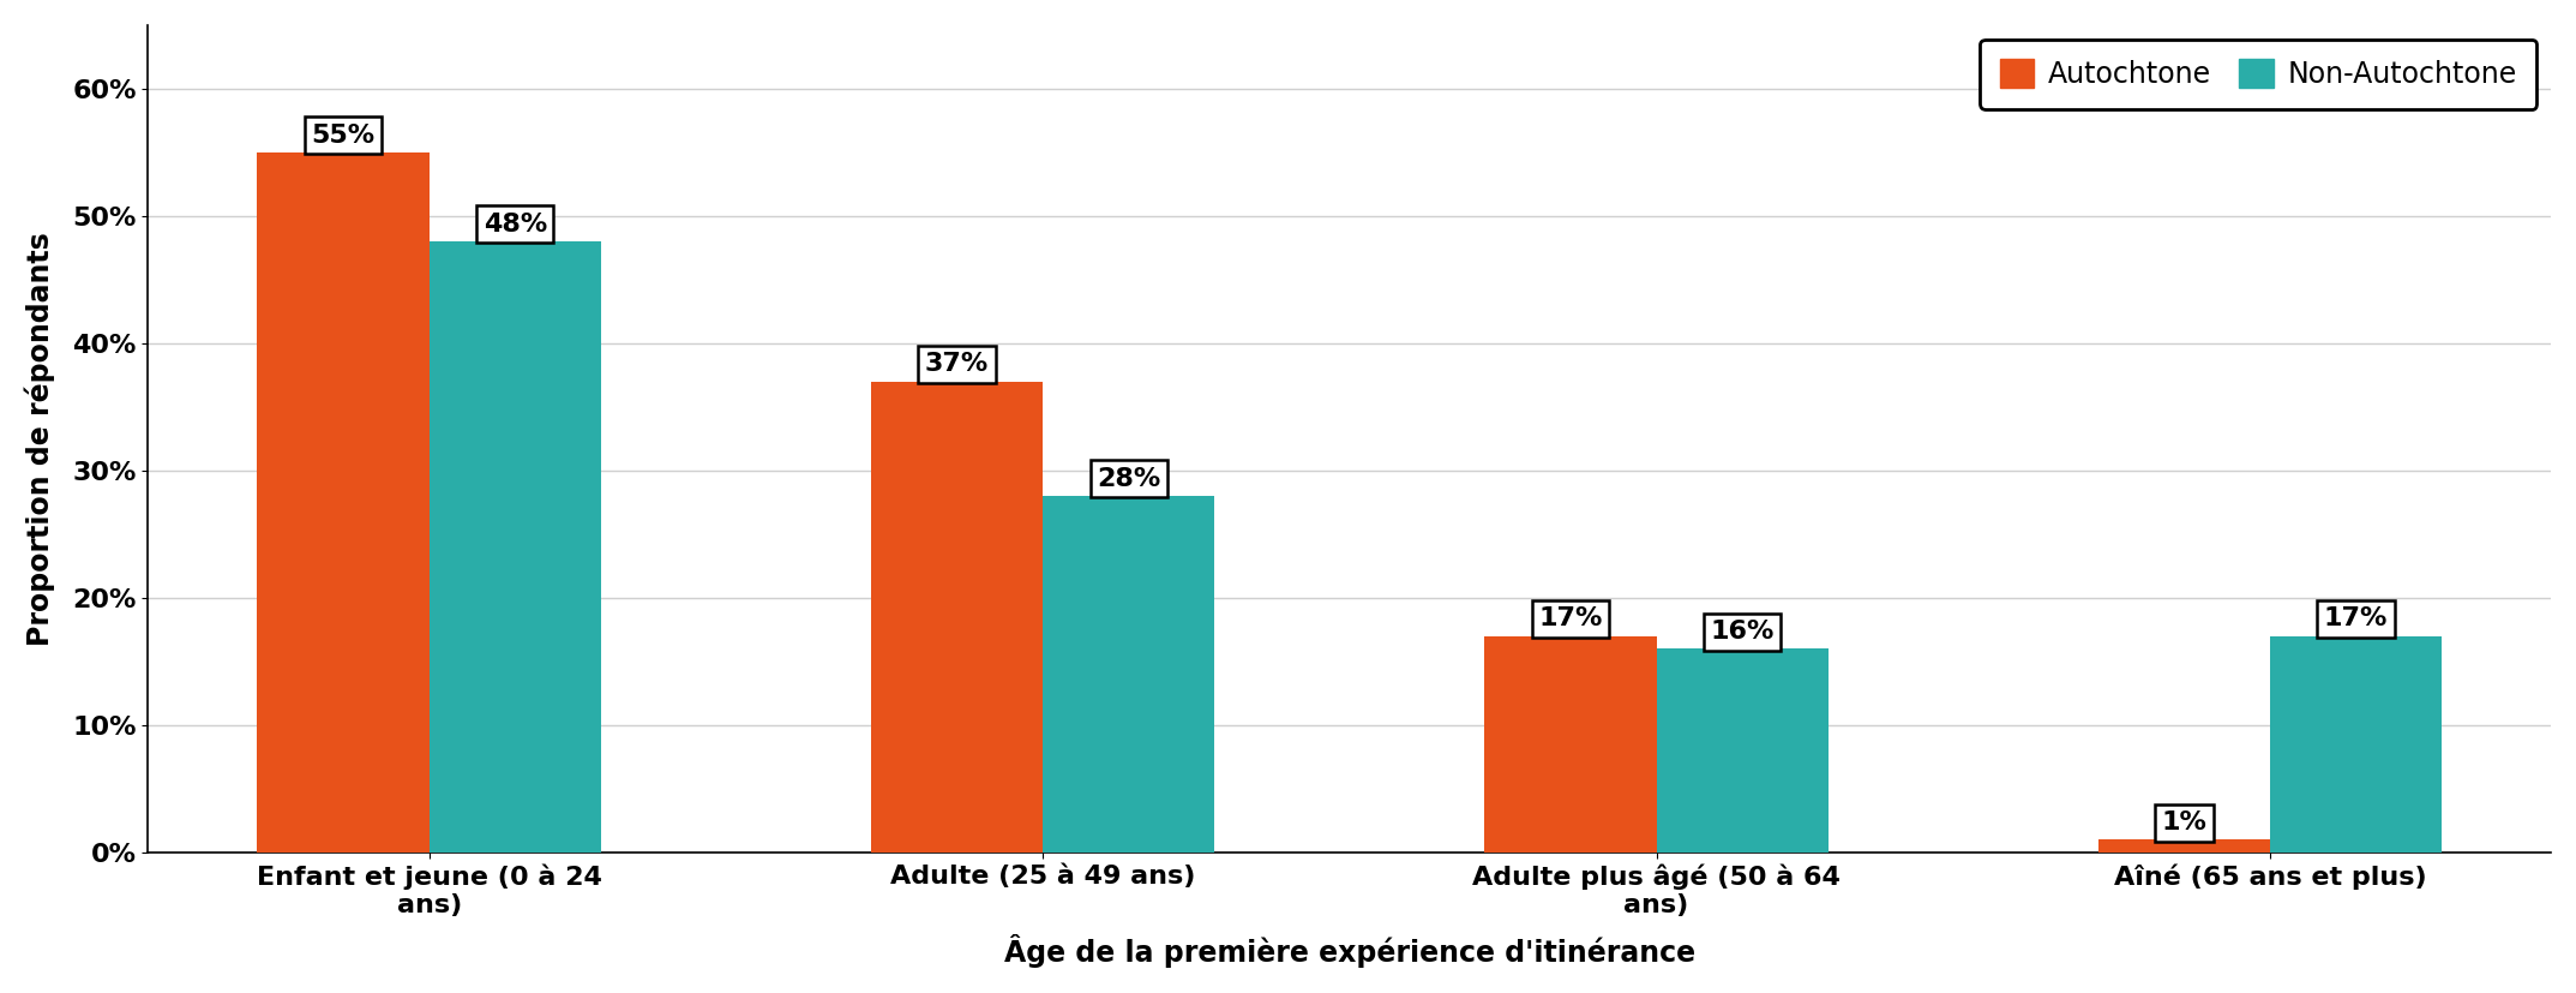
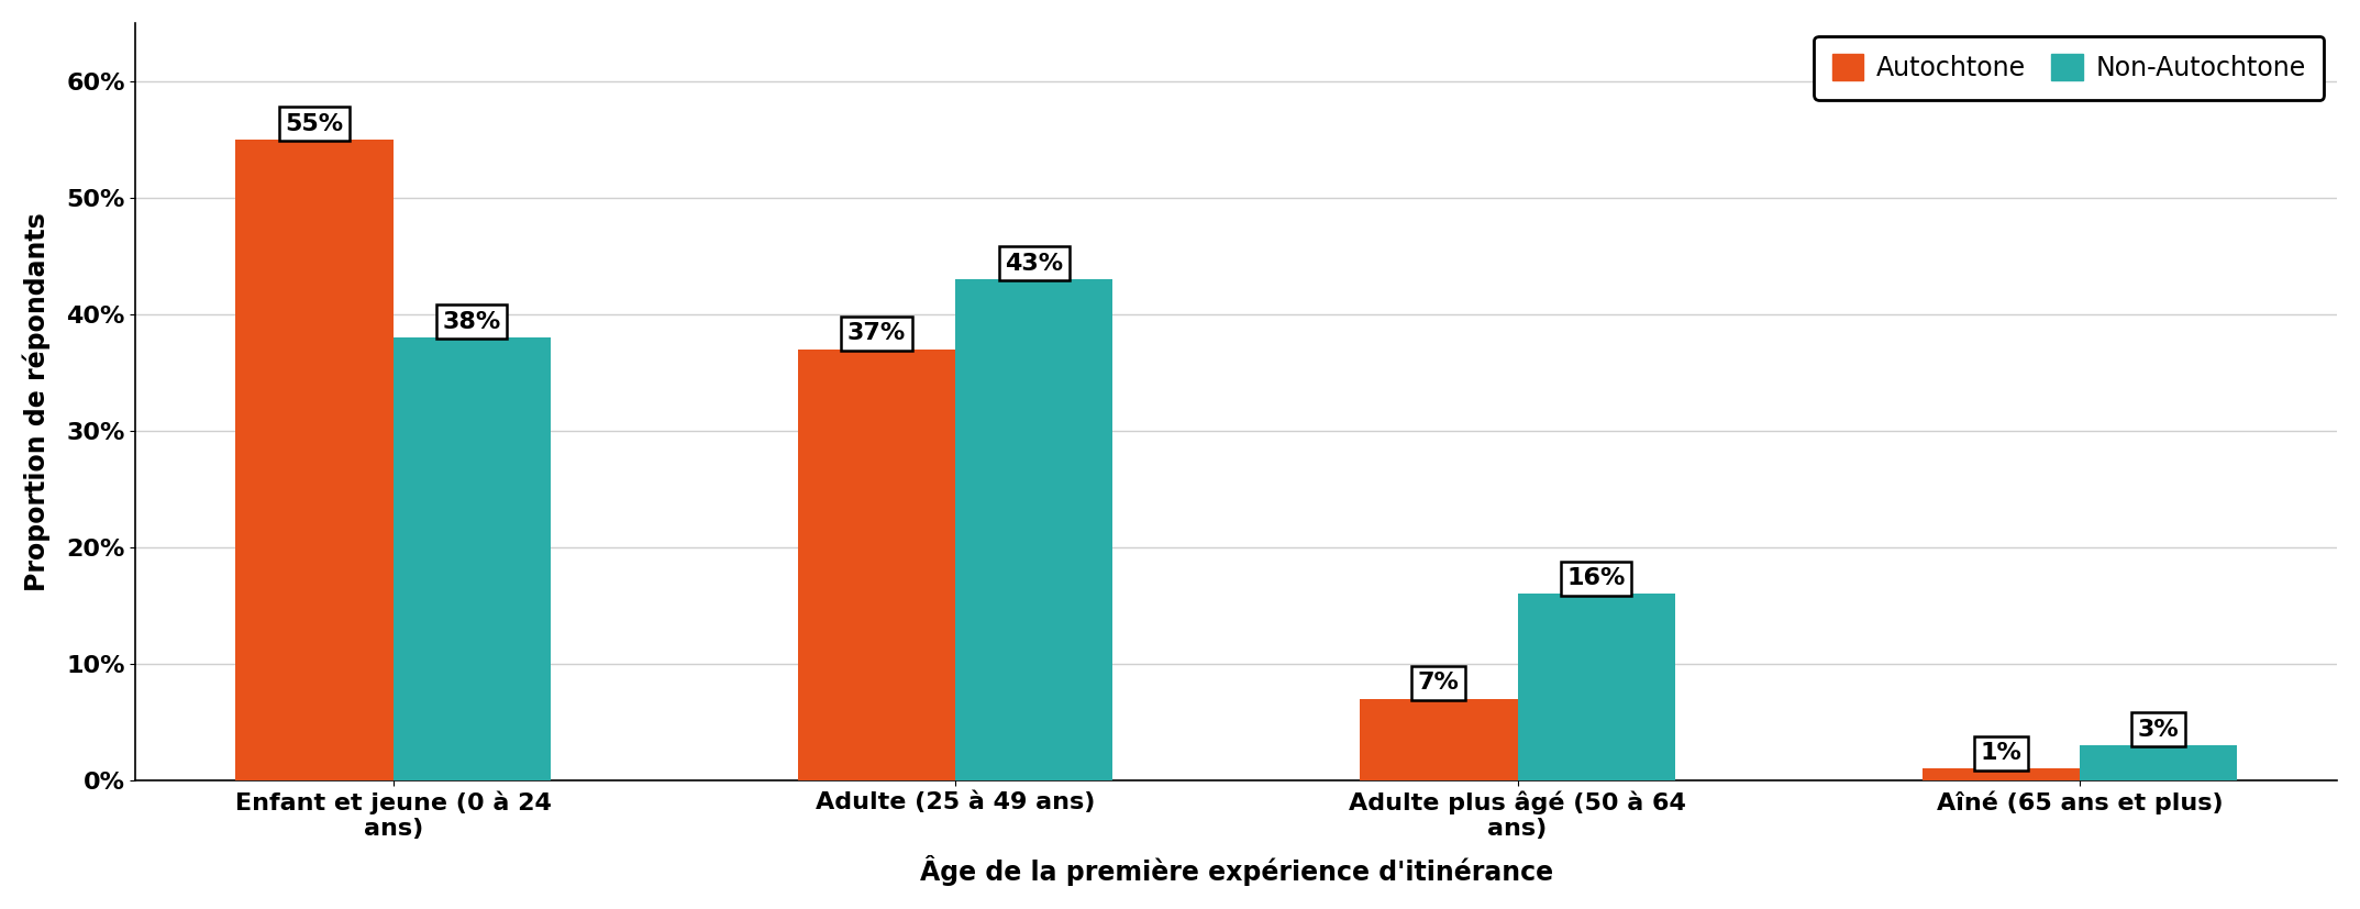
Non-Autochtone/Enfant et jeune (0 à 24 ans): 48% -> 38%
Non-Autochtone/Adulte (25 à 49 ans): 28% -> 43%
Autochtone/Adulte plus âgé (50 à 64 ans): 17% -> 7%
Non-Autochtone/Aîné (65 ans et plus): 17% -> 3%
